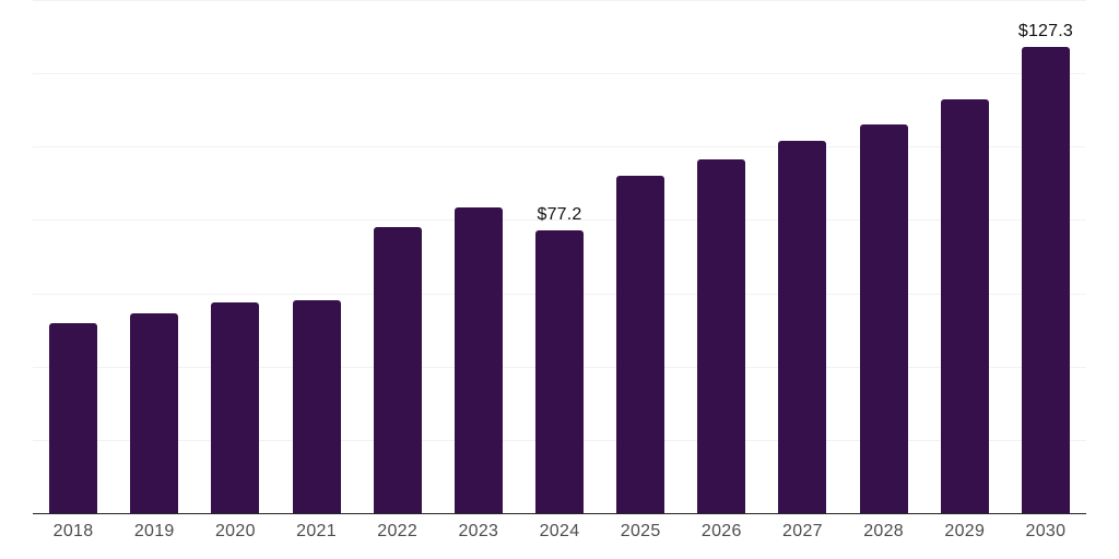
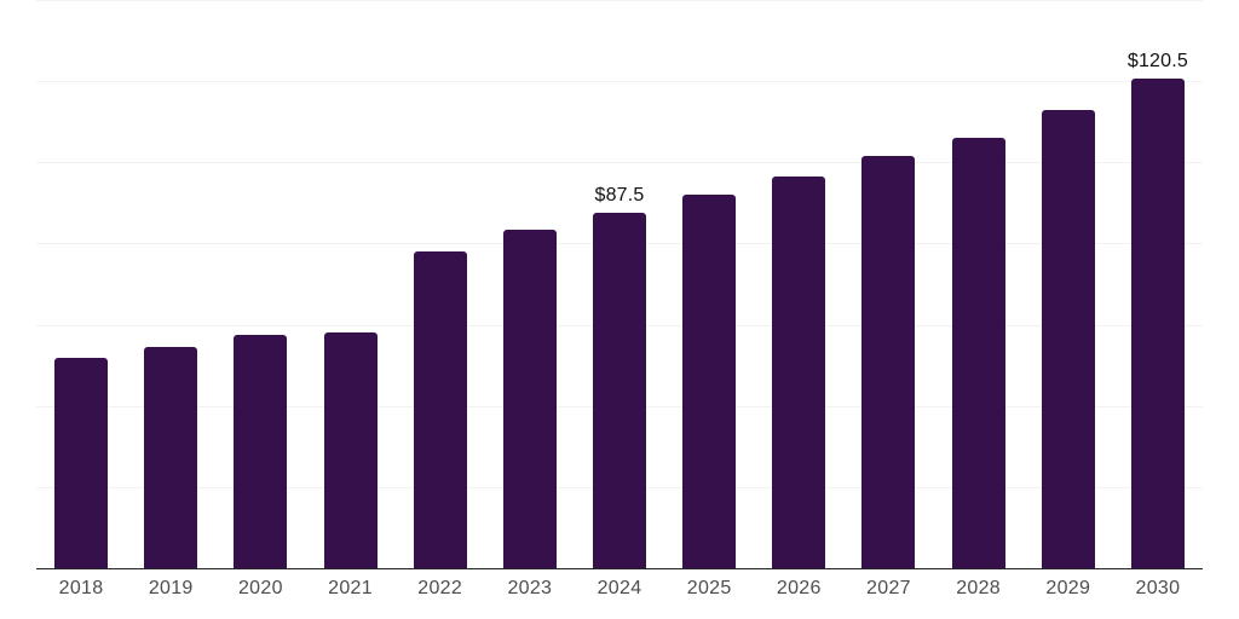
2024: $77.2 -> $87.5
2030: $127.3 -> $120.5
